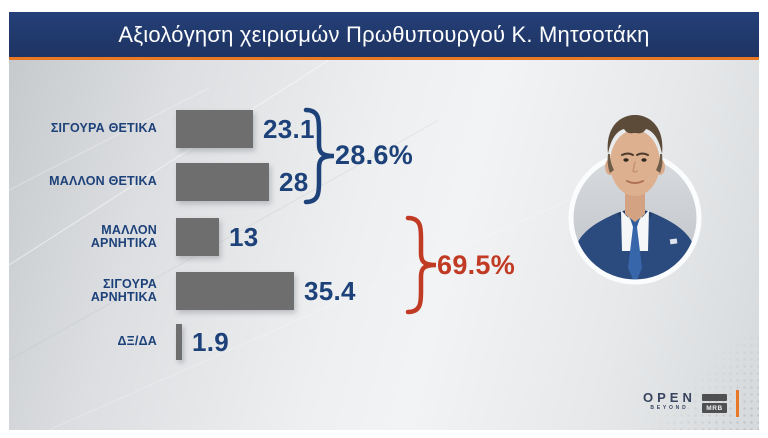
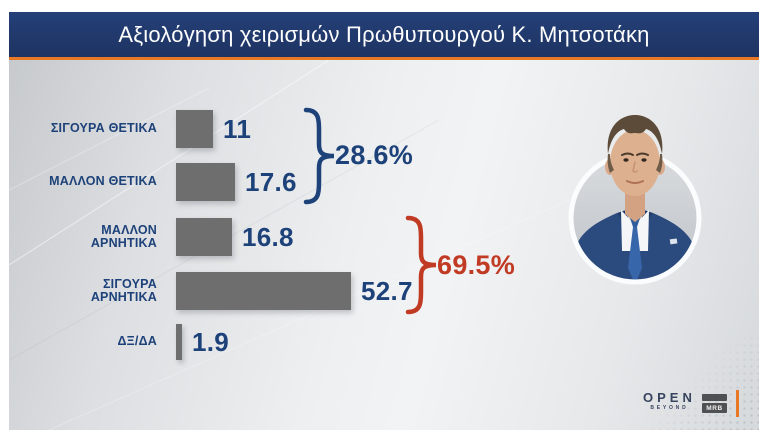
ΣΙΓΟΥΡΑ ΘΕΤΙΚΑ: 23.1 -> 11
ΜΑΛΛΟΝ ΘΕΤΙΚΑ: 28 -> 17.6
ΜΑΛΛΟΝ ΑΡΝΗΤΙΚΑ: 13 -> 16.8
ΣΙΓΟΥΡΑ ΑΡΝΗΤΙΚΑ: 35.4 -> 52.7
